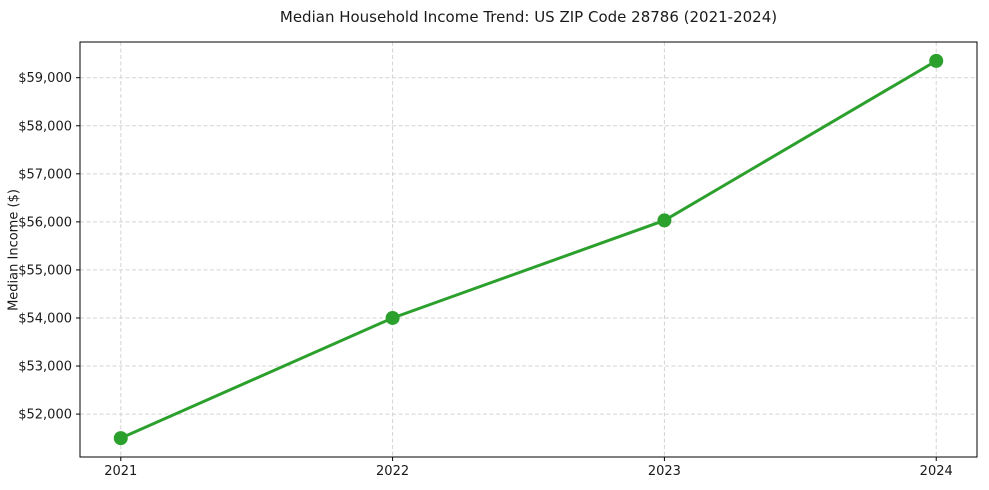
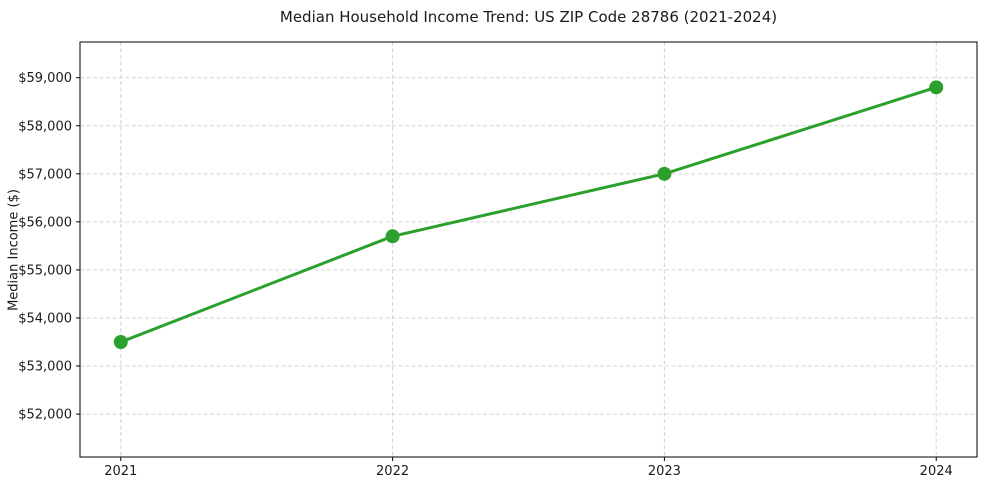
2021: $51500 -> $53500
2022: $54000 -> $55700
2023: $56000 -> $57000
2024: $59400 -> $58800
